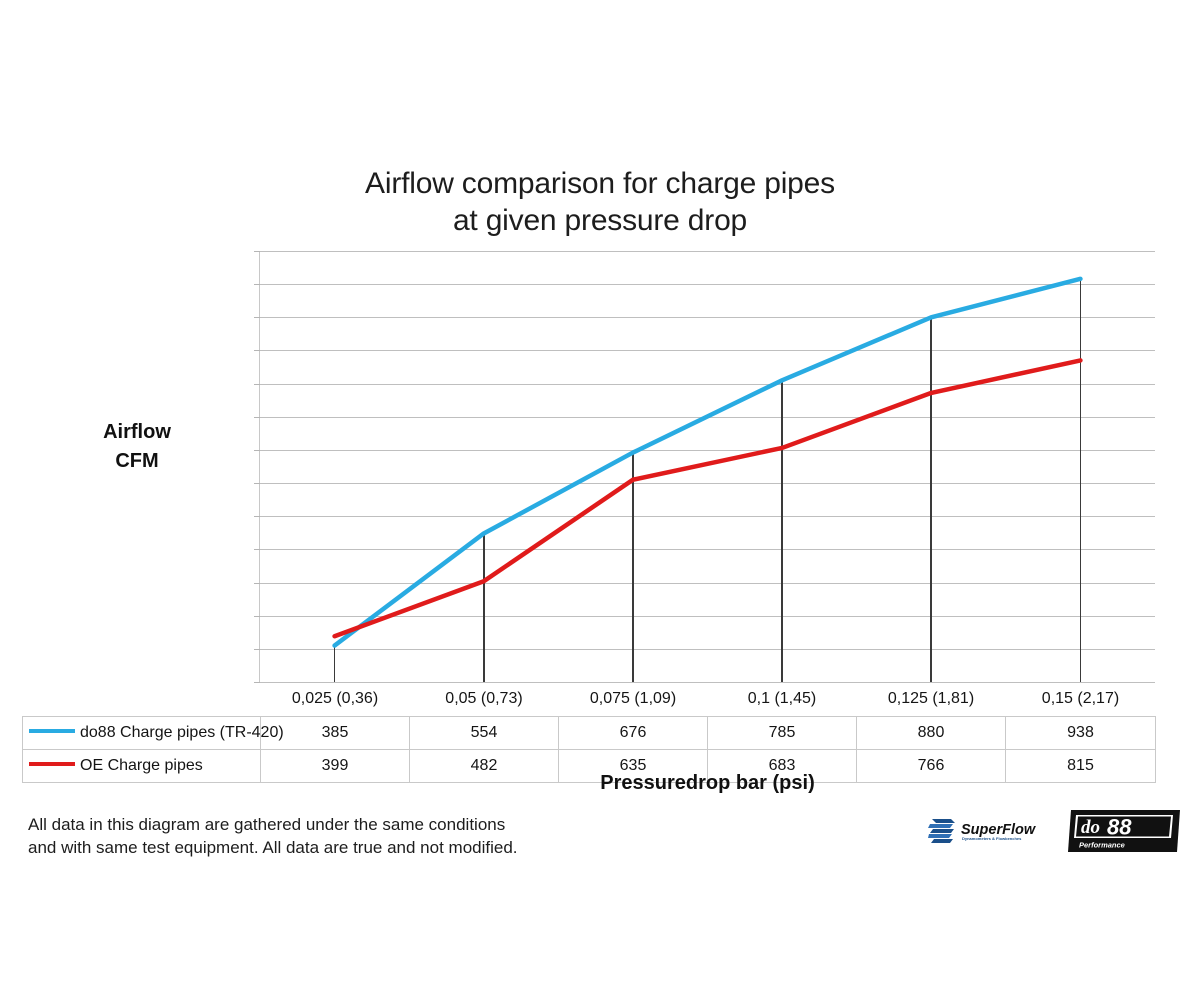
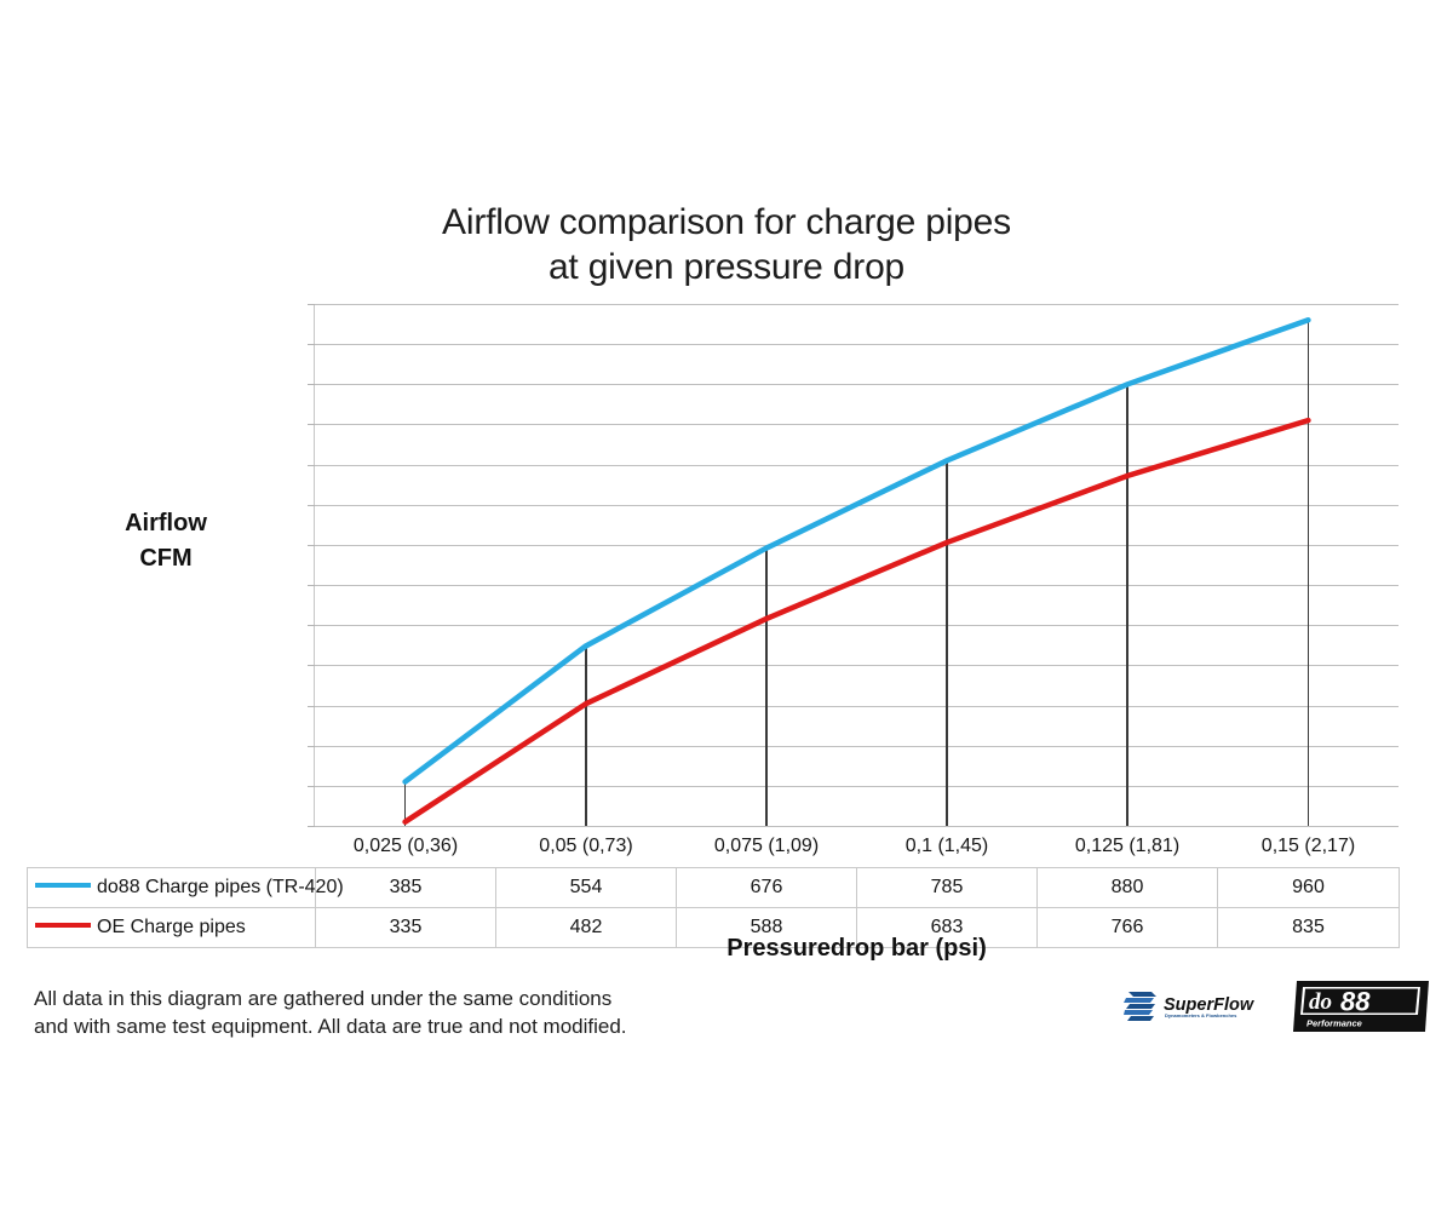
OE Charge pipes/0,025 (0,36): 399 -> 335
OE Charge pipes/0,075 (1,09): 635 -> 588
do88 Charge pipes (TR-420)/0,15 (2,17): 938 -> 960
OE Charge pipes/0,15 (2,17): 815 -> 835
